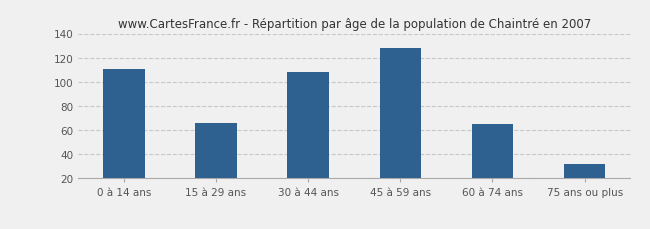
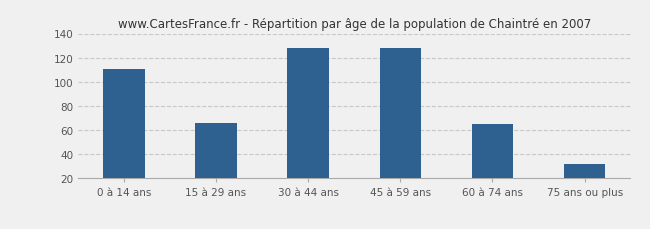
30 à 44 ans: 108 -> 128
